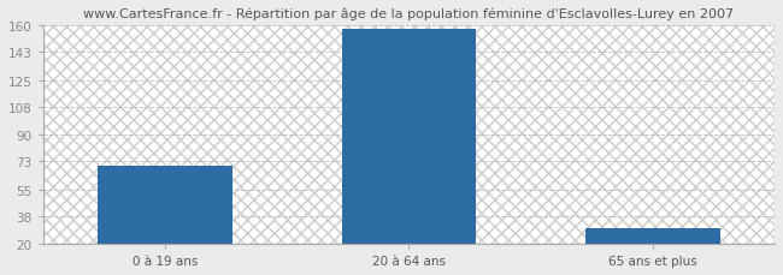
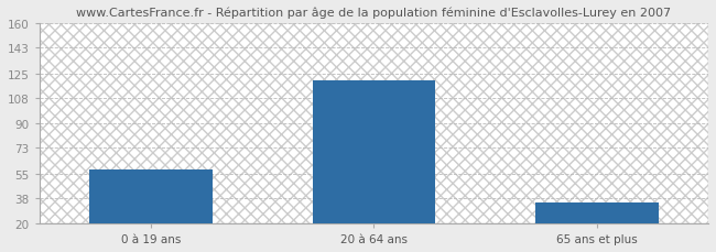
0 à 19 ans: 70 -> 58
20 à 64 ans: 158 -> 120
65 ans et plus: 30 -> 35
